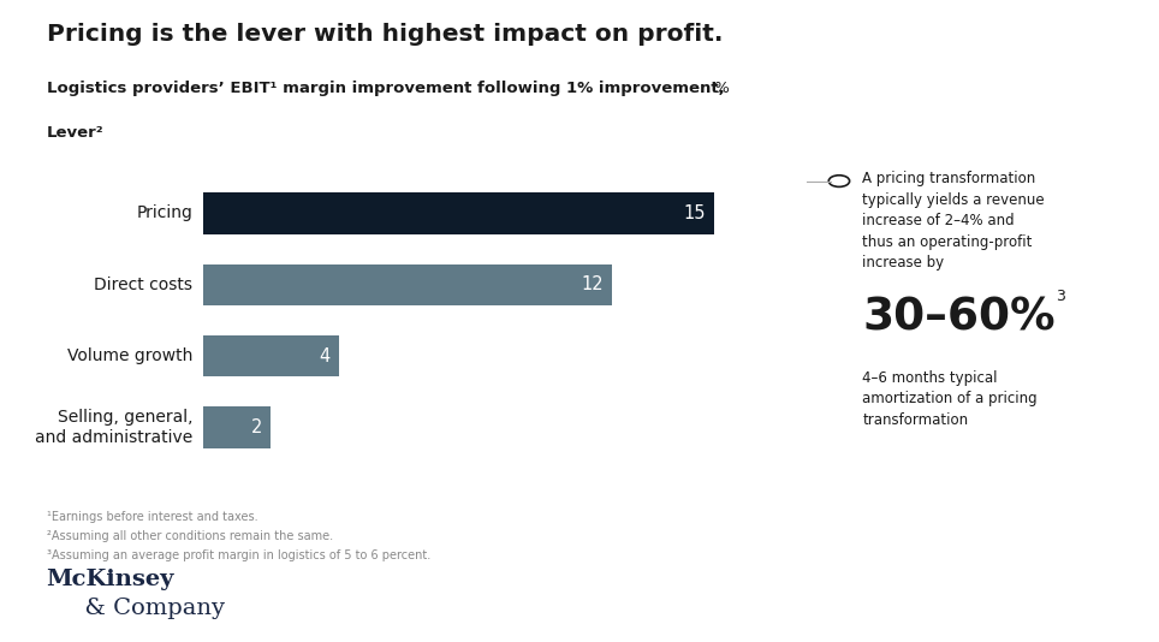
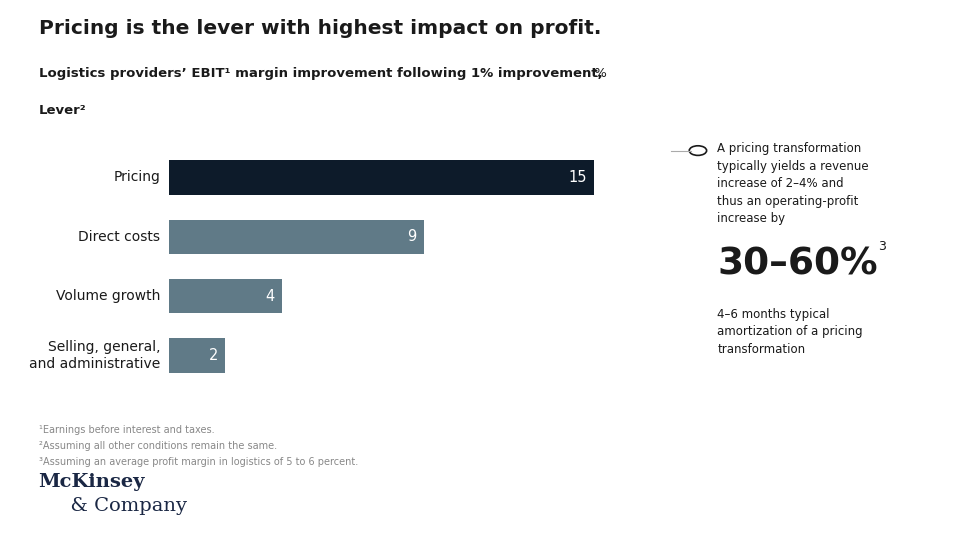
Direct costs: 12 -> 9
